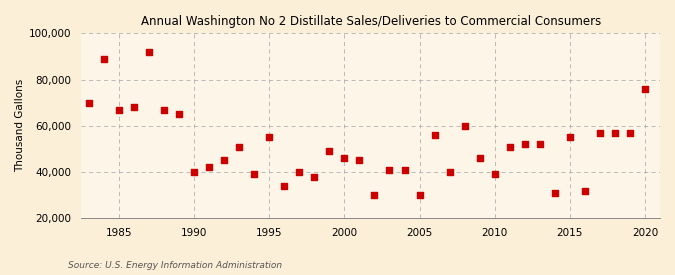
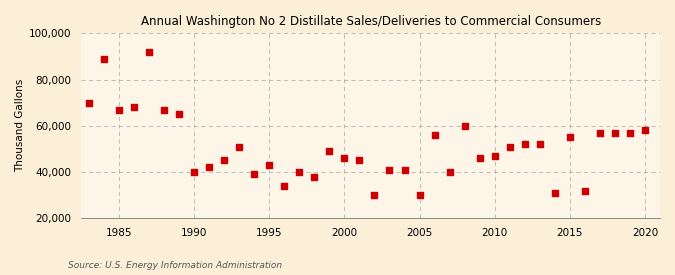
1995: 55,000 -> 43,000
2010: 39,000 -> 47,000
2020: 76,000 -> 58,000
